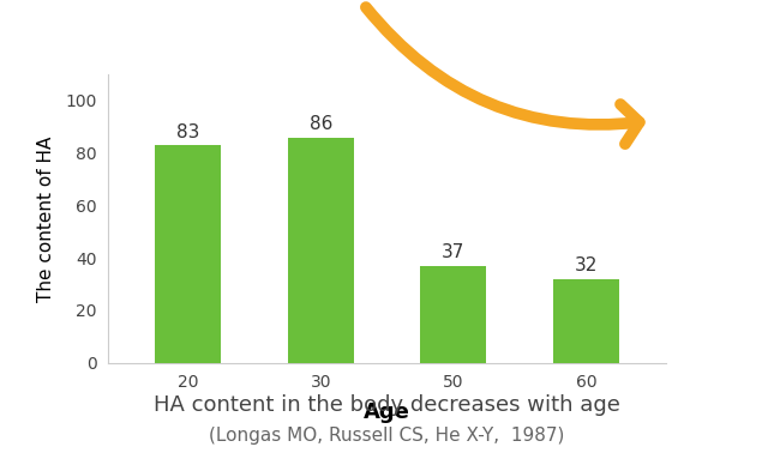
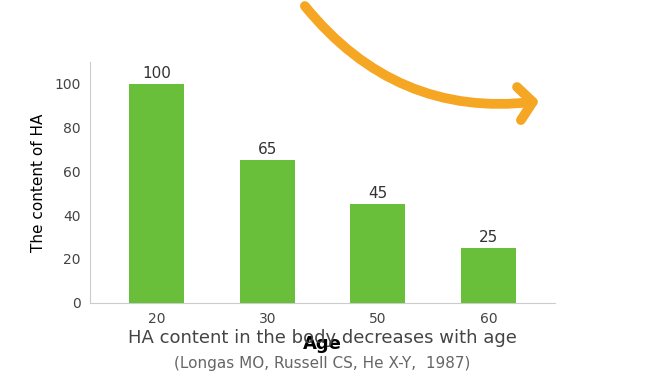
20: 83 -> 100
30: 86 -> 65
50: 37 -> 45
60: 32 -> 25
